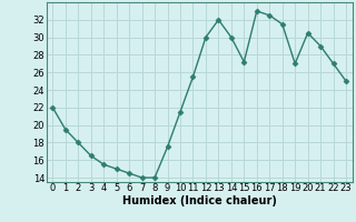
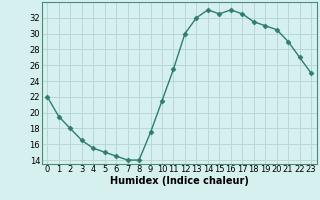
14: 30.0 -> 33.0
15: 27.2 -> 32.5
19: 27.0 -> 31.0
